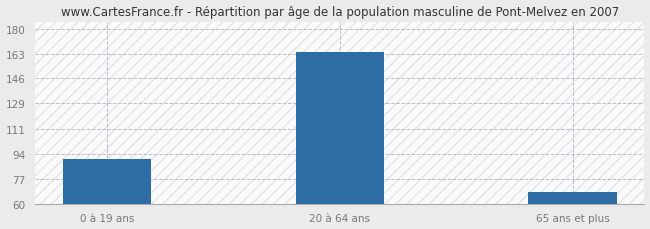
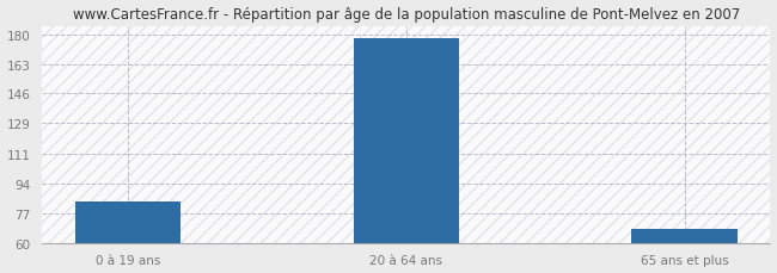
0 à 19 ans: 91 -> 84
20 à 64 ans: 164 -> 178
